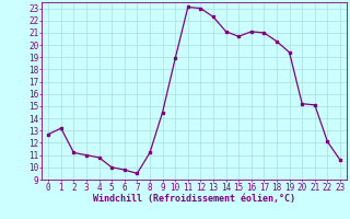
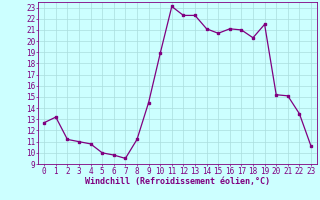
12: 23.0 -> 22.3
19: 19.4 -> 21.5
22: 12.1 -> 13.5
